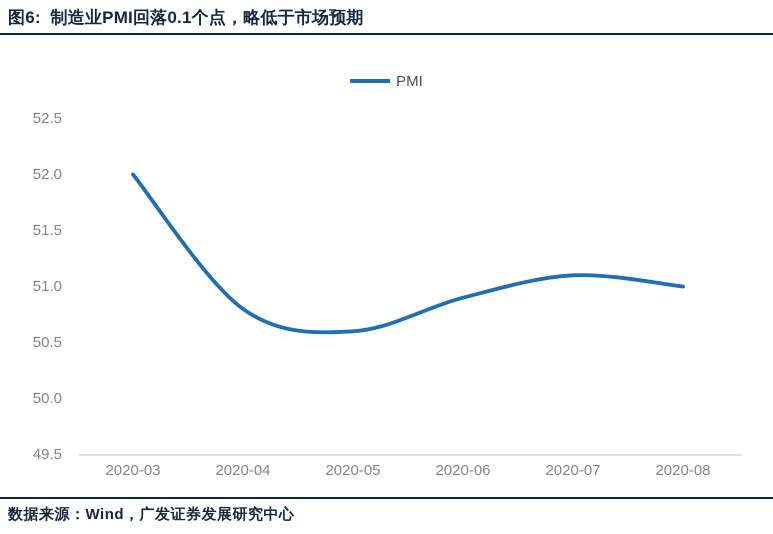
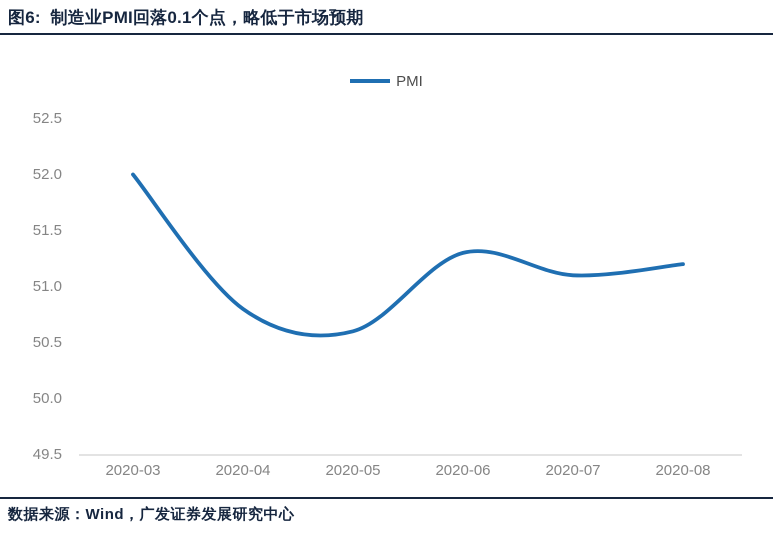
2020-06: 50.9 -> 51.3
2020-08: 51.0 -> 51.2
